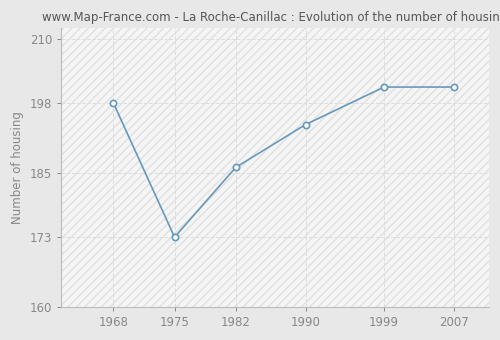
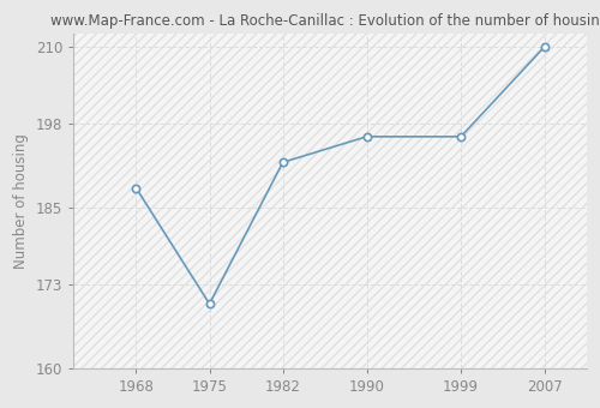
1968: 198 -> 188
1975: 173 -> 170
1982: 186 -> 192
1990: 194 -> 196
1999: 201 -> 196
2007: 201 -> 210
